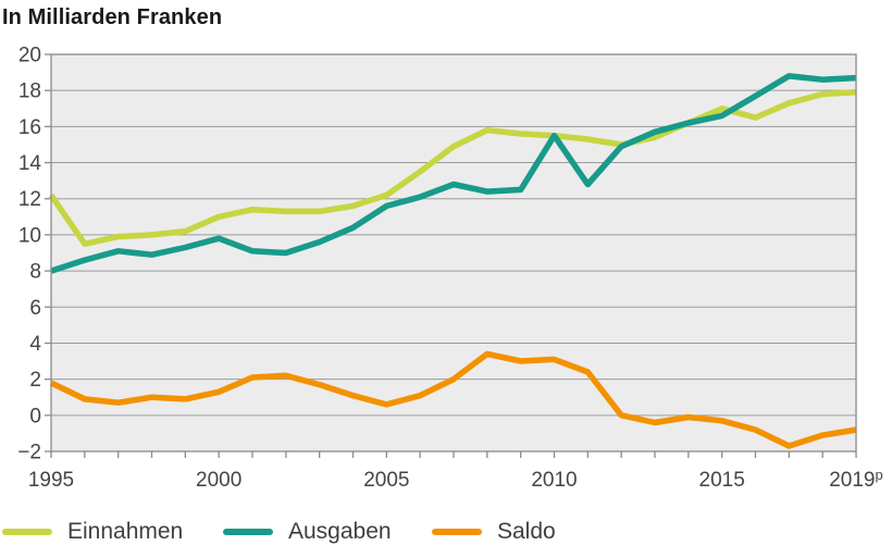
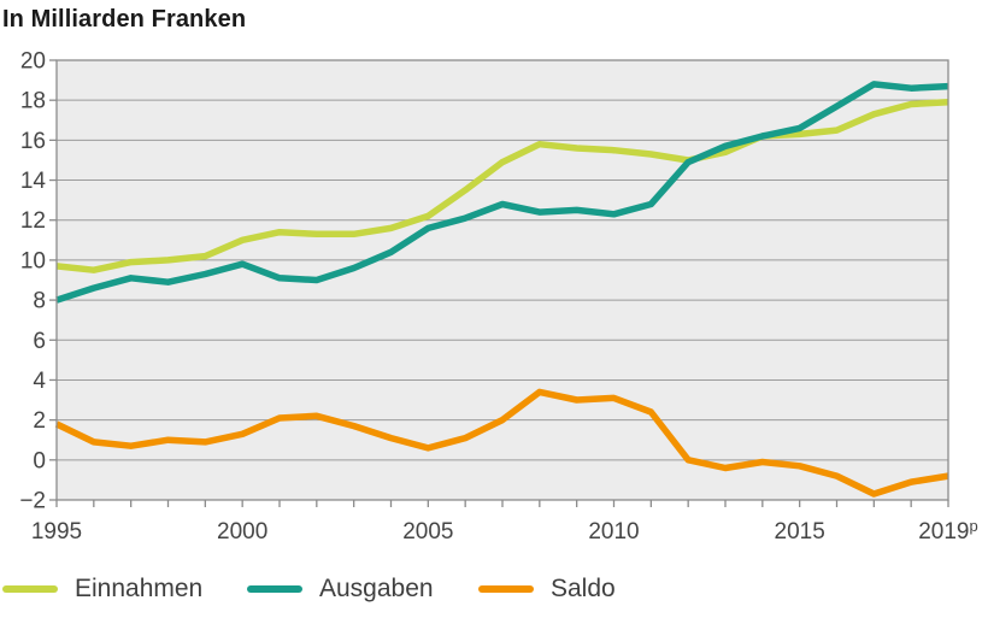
Einnahmen/1995: 12.2 -> 9.7
Ausgaben/2010: 15.5 -> 12.3
Einnahmen/2015: 17.0 -> 16.3
